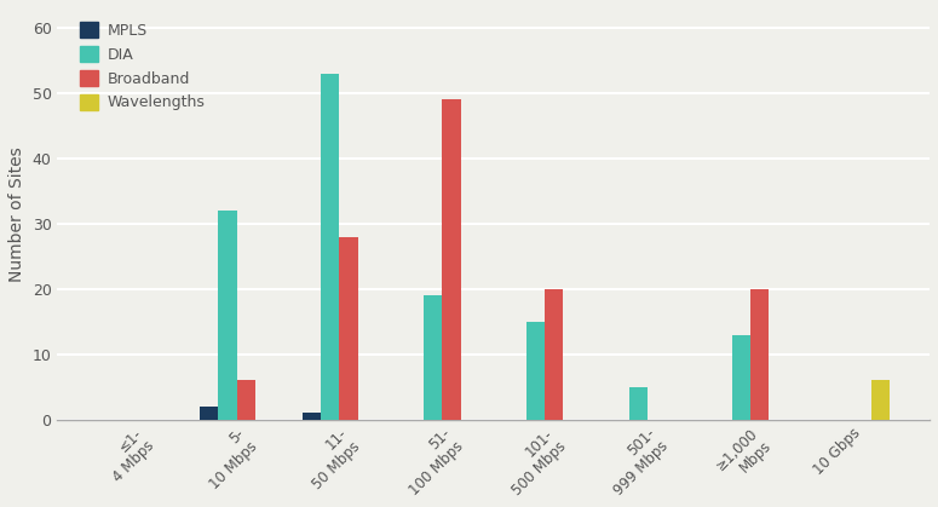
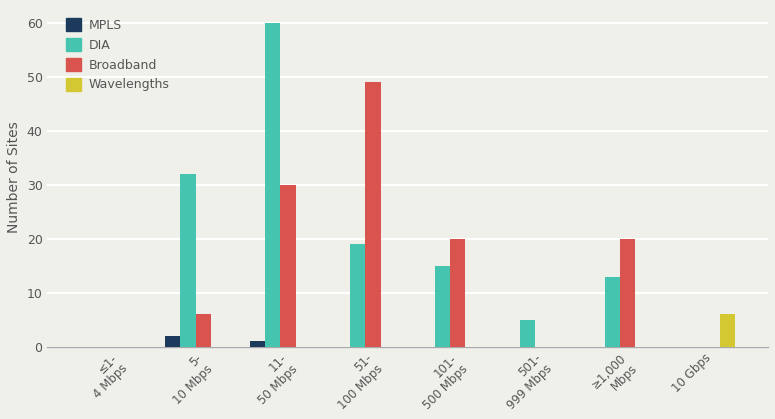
DIA/11- 50 Mbps: 53 -> 60
Broadband/11- 50 Mbps: 28 -> 30
